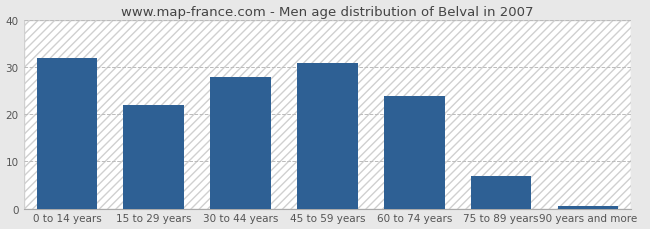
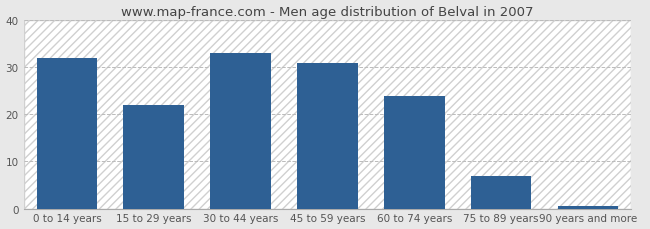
30 to 44 years: 28.0 -> 33.0
